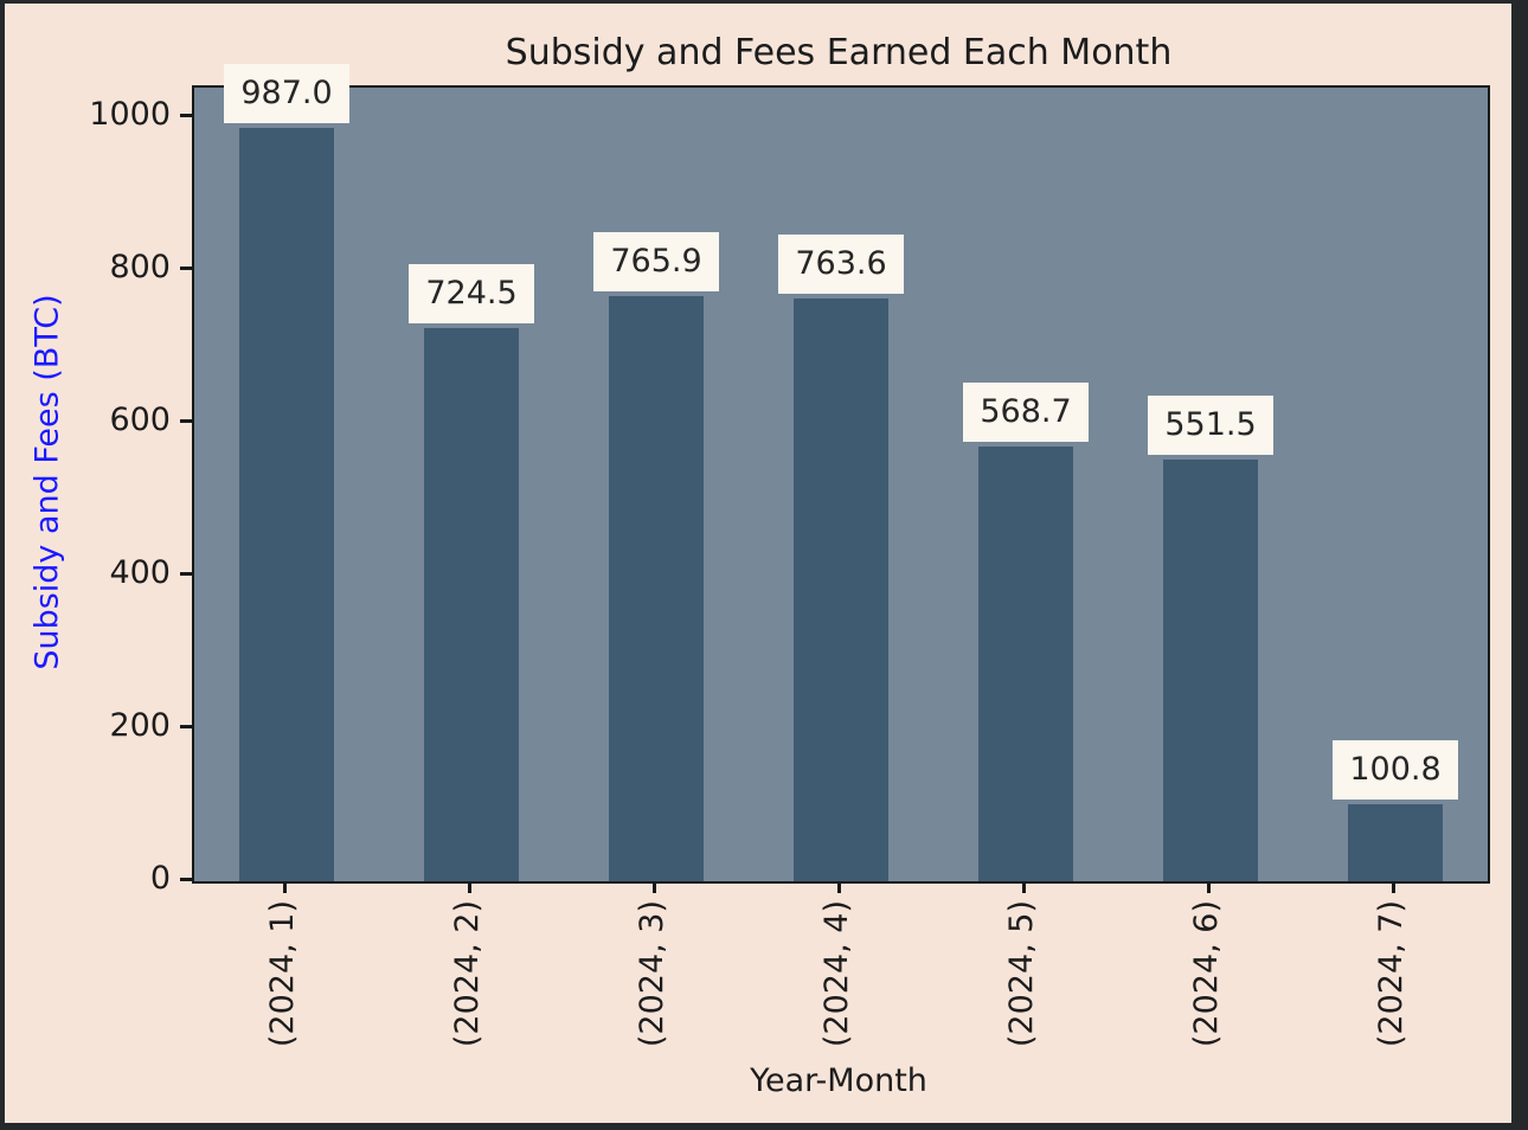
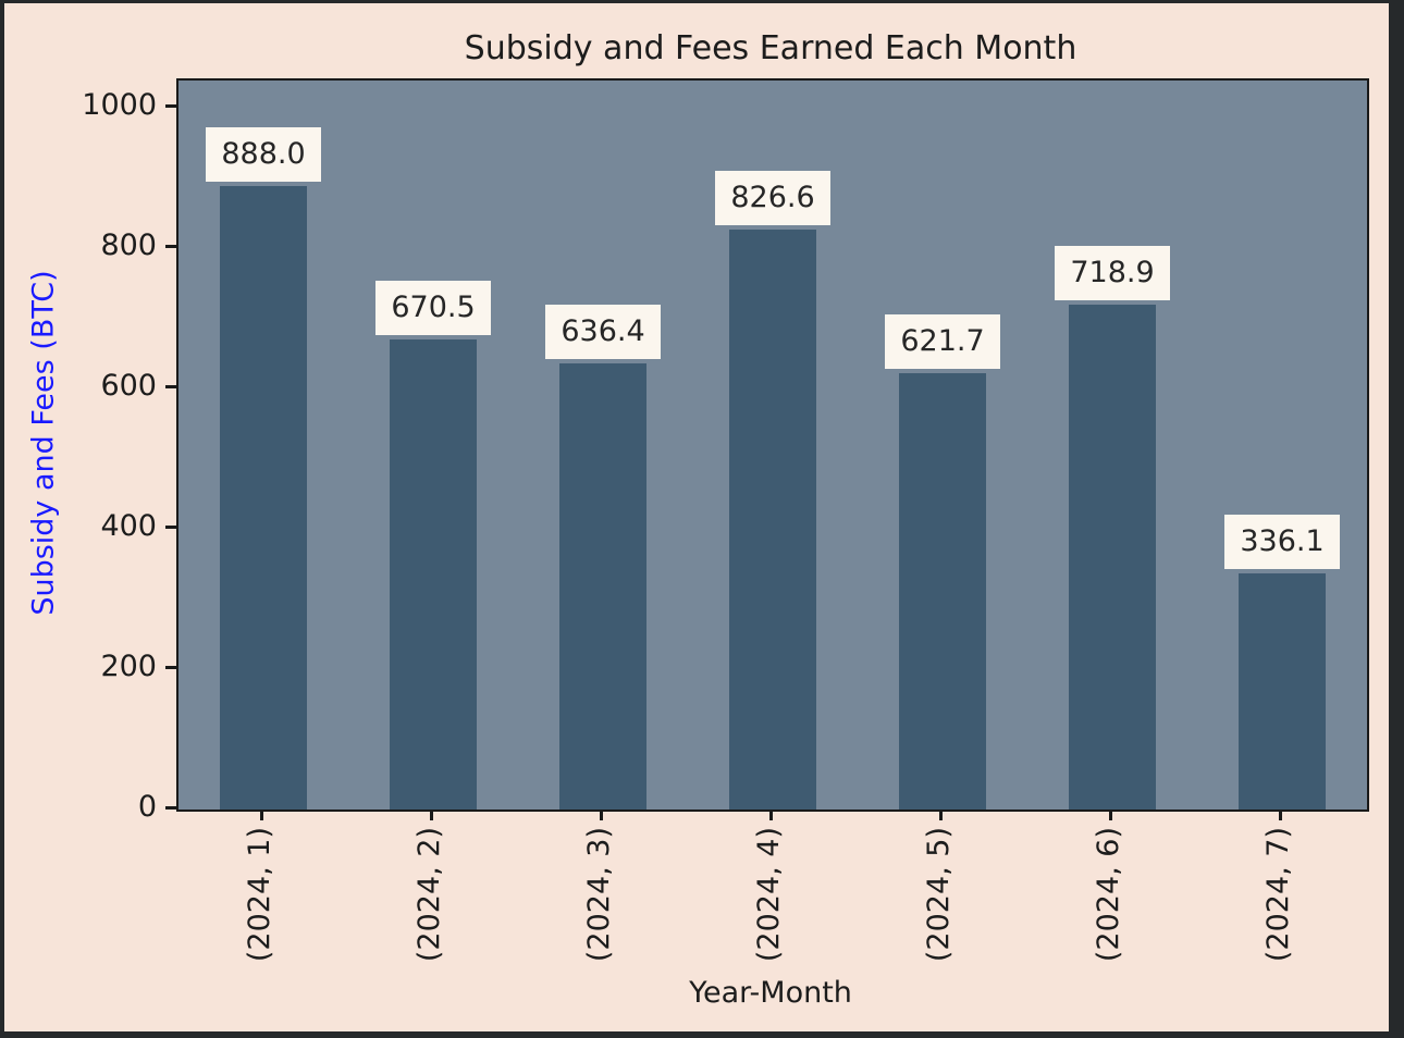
(2024, 1): 987.0 -> 888.0
(2024, 2): 724.5 -> 670.5
(2024, 3): 765.9 -> 636.4
(2024, 4): 763.6 -> 826.6
(2024, 5): 568.7 -> 621.7
(2024, 6): 551.5 -> 718.9
(2024, 7): 100.8 -> 336.1
